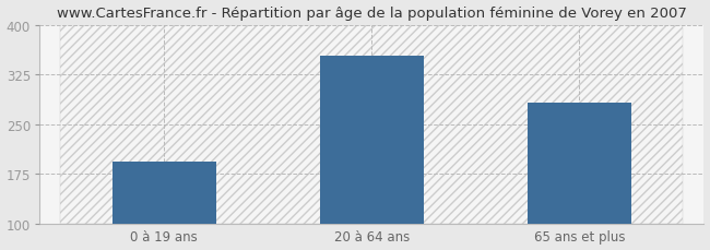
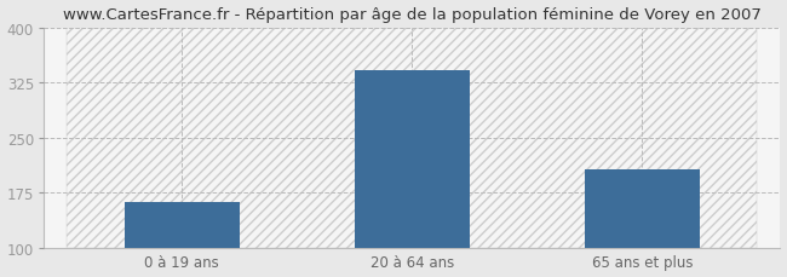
0 à 19 ans: 194 -> 163
20 à 64 ans: 354 -> 342
65 ans et plus: 282 -> 207
